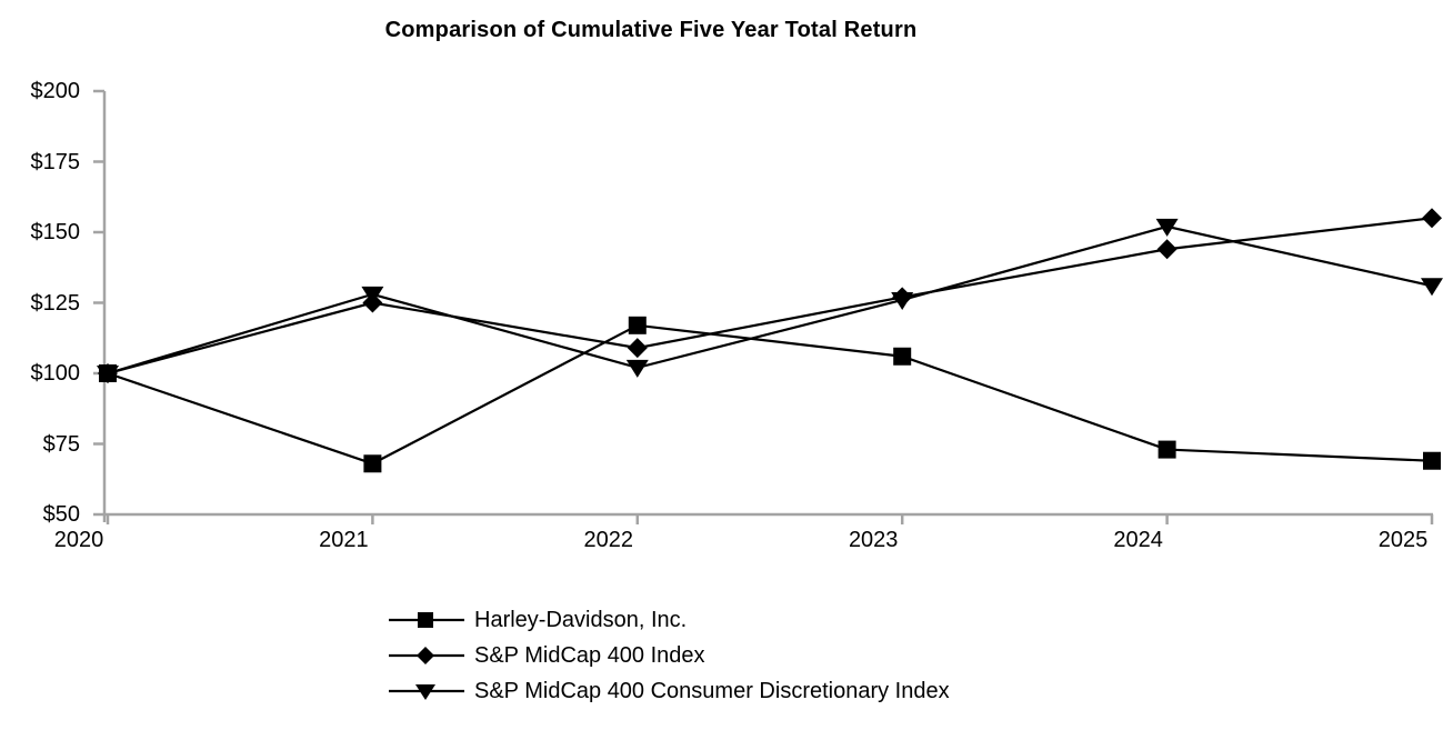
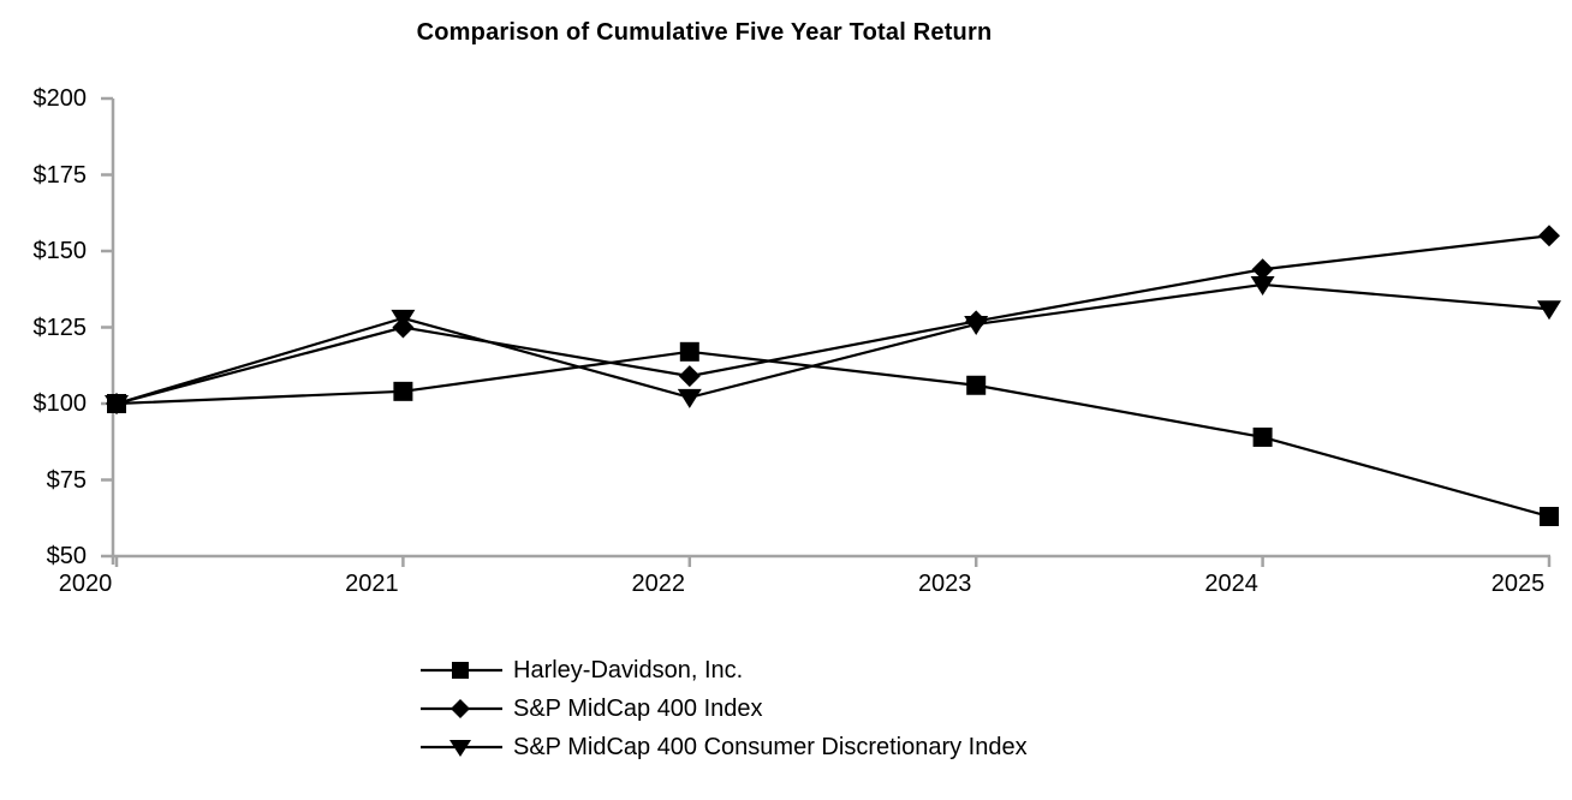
Harley-Davidson, Inc./2021: $68 -> $104
Harley-Davidson, Inc./2024: $73 -> $89
S&P MidCap 400 Consumer Discretionary Index/2024: $152 -> $139
Harley-Davidson, Inc./2025: $69 -> $63
